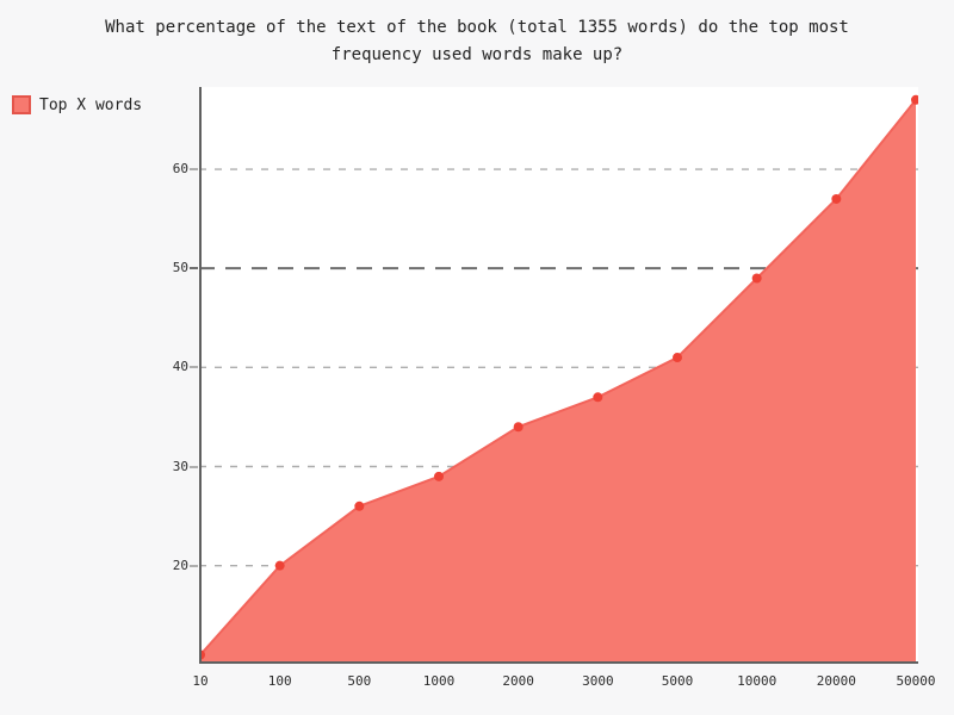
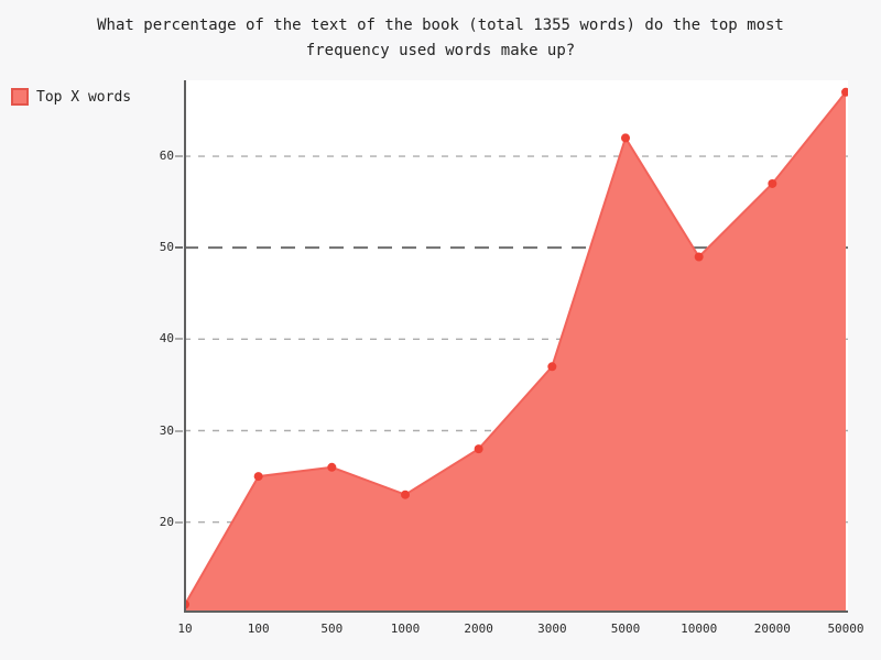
100: 20 -> 25
1000: 29 -> 23
2000: 34 -> 28
5000: 41 -> 62
